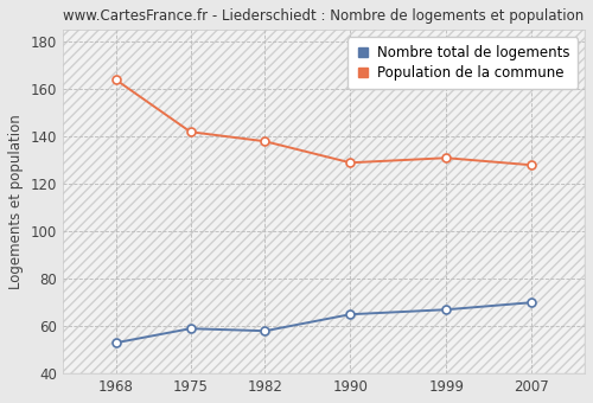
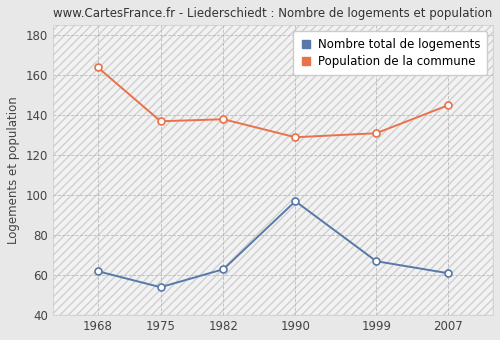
Nombre total de logements/1968: 53 -> 62
Nombre total de logements/1975: 59 -> 54
Population de la commune/1975: 142 -> 137
Nombre total de logements/1982: 58 -> 63
Nombre total de logements/1990: 65 -> 97
Nombre total de logements/2007: 70 -> 61
Population de la commune/2007: 128 -> 145
